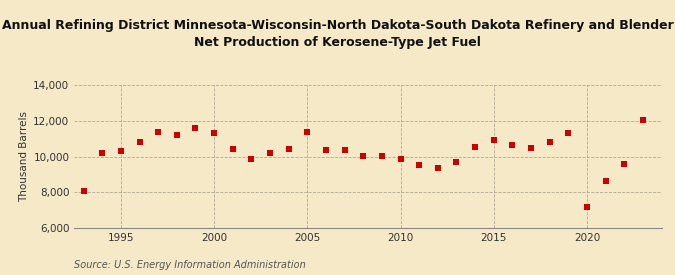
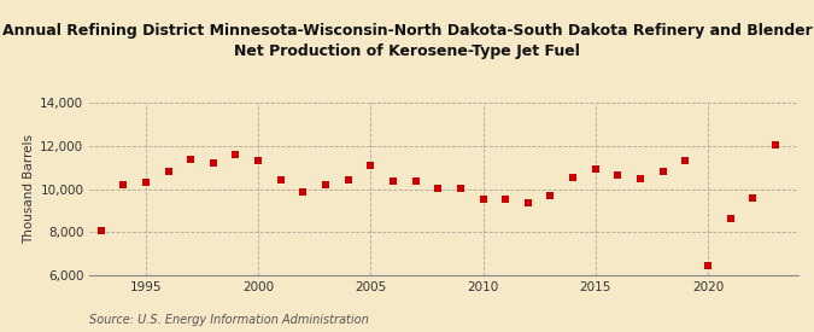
2005: 11,400 -> 11,100
2010: 9,900 -> 9,600
2020: 7,200 -> 6,400
